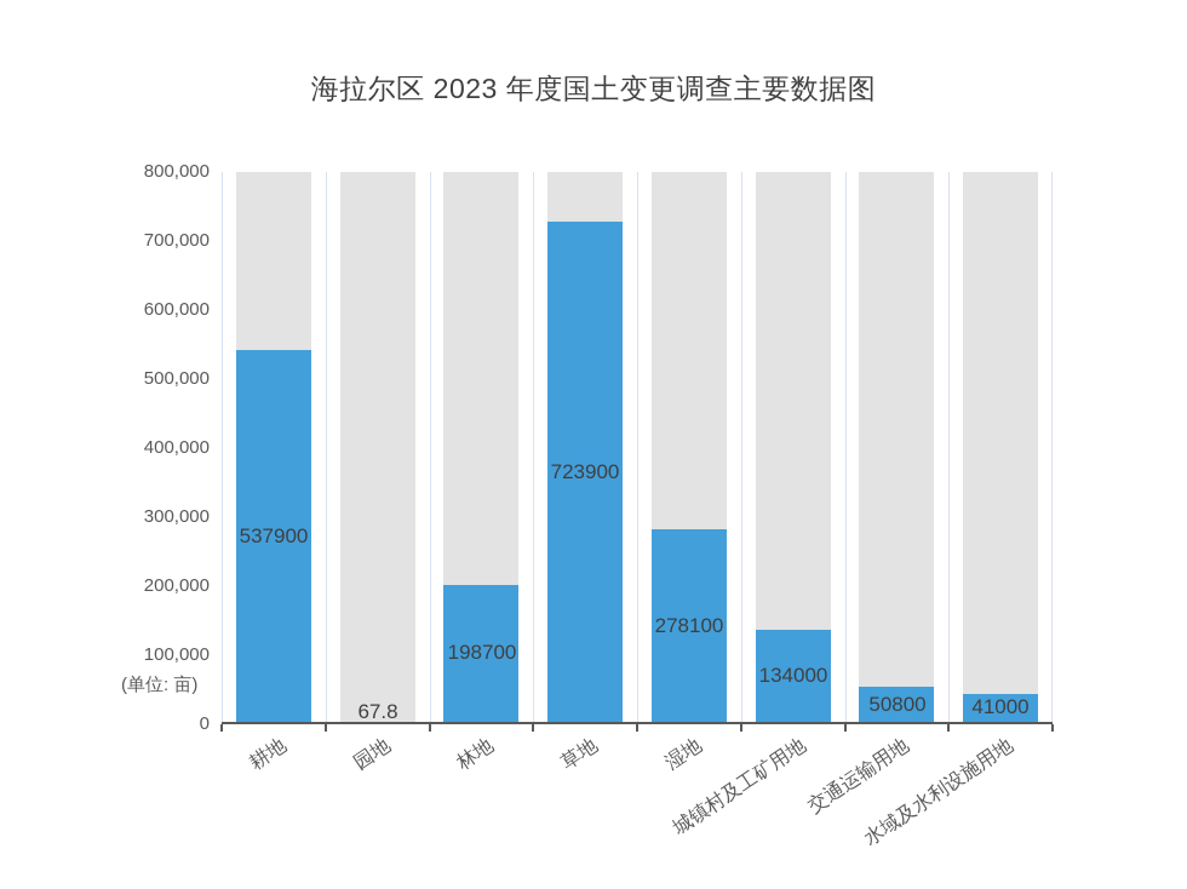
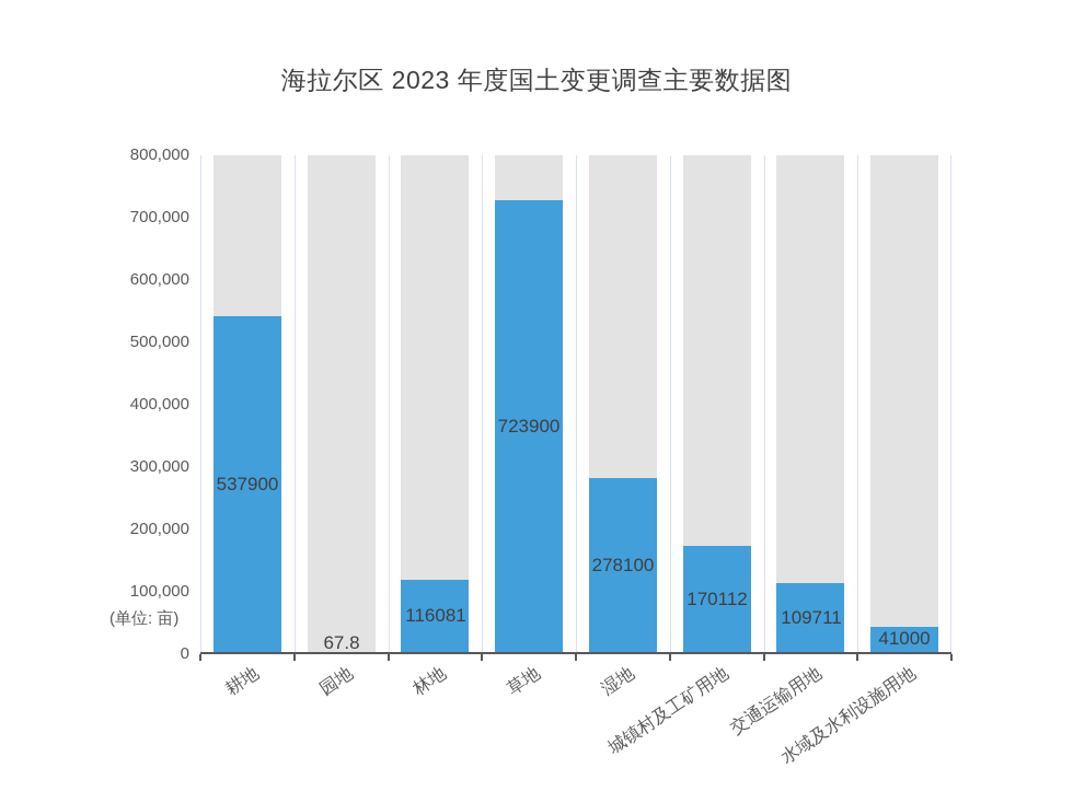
林地: 198700 -> 116081
城镇村及工矿用地: 134000 -> 170112
交通运输用地: 50800 -> 109711
